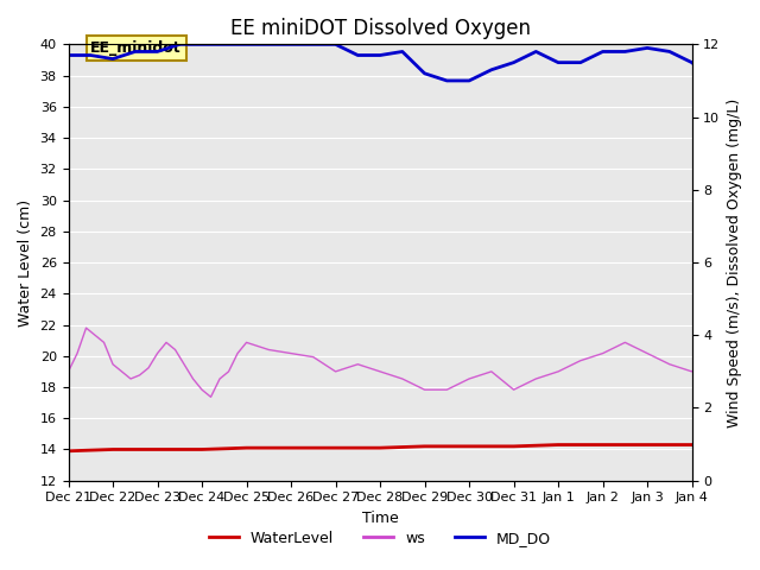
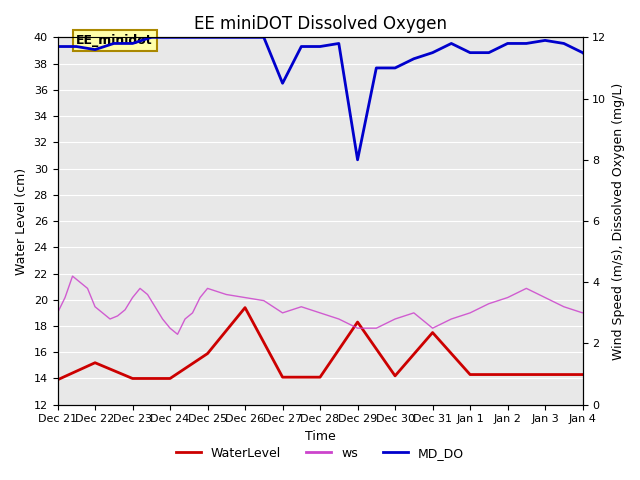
WaterLevel/Dec 22: 14.0 -> 15.2
WaterLevel/Dec 25: 14.1 -> 15.9
WaterLevel/Dec 26: 14.1 -> 19.4
MD_DO/Dec 27: 12.0 -> 10.5
WaterLevel/Dec 29: 14.2 -> 18.3
MD_DO/Dec 29: 11.2 -> 8.0
WaterLevel/Dec 31: 14.2 -> 17.5
